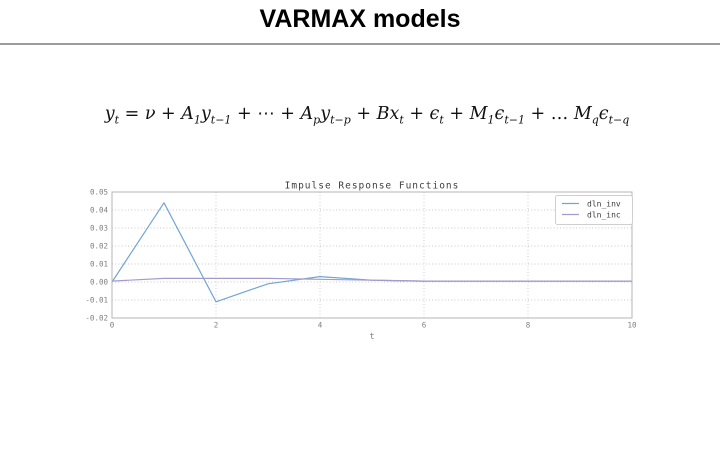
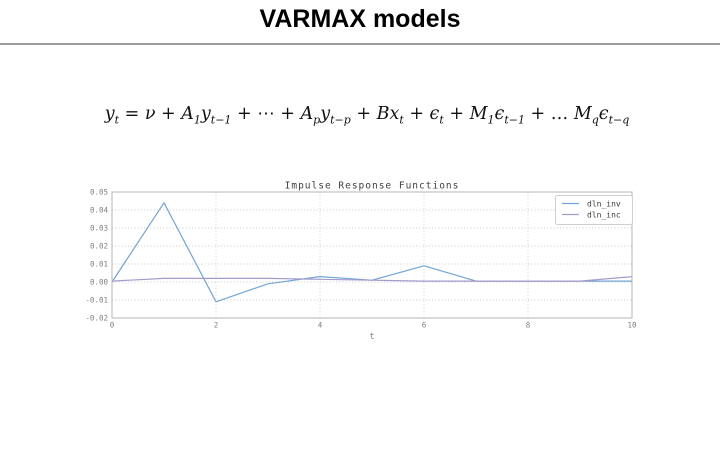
dln_inv/6: 0.001 -> 0.009
dln_inc/10: 0.001 -> 0.003
